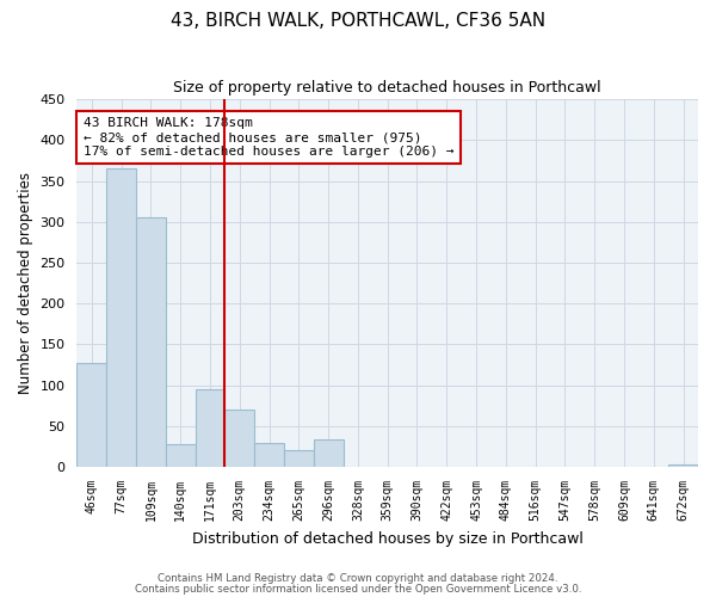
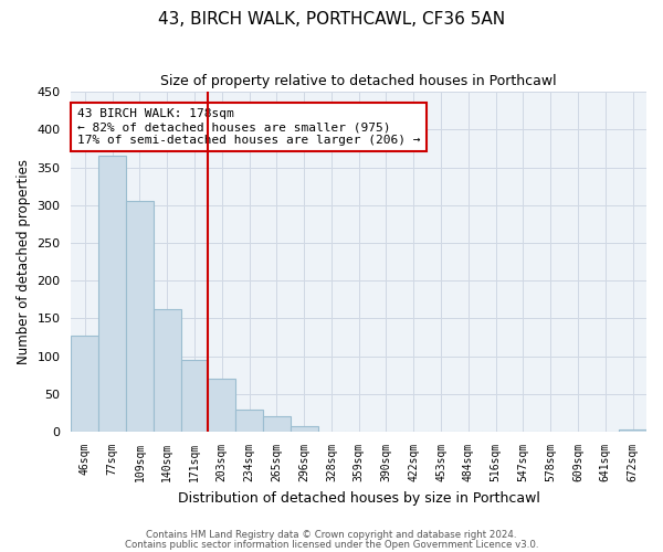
140sqm: 28 -> 163
296sqm: 34 -> 8
